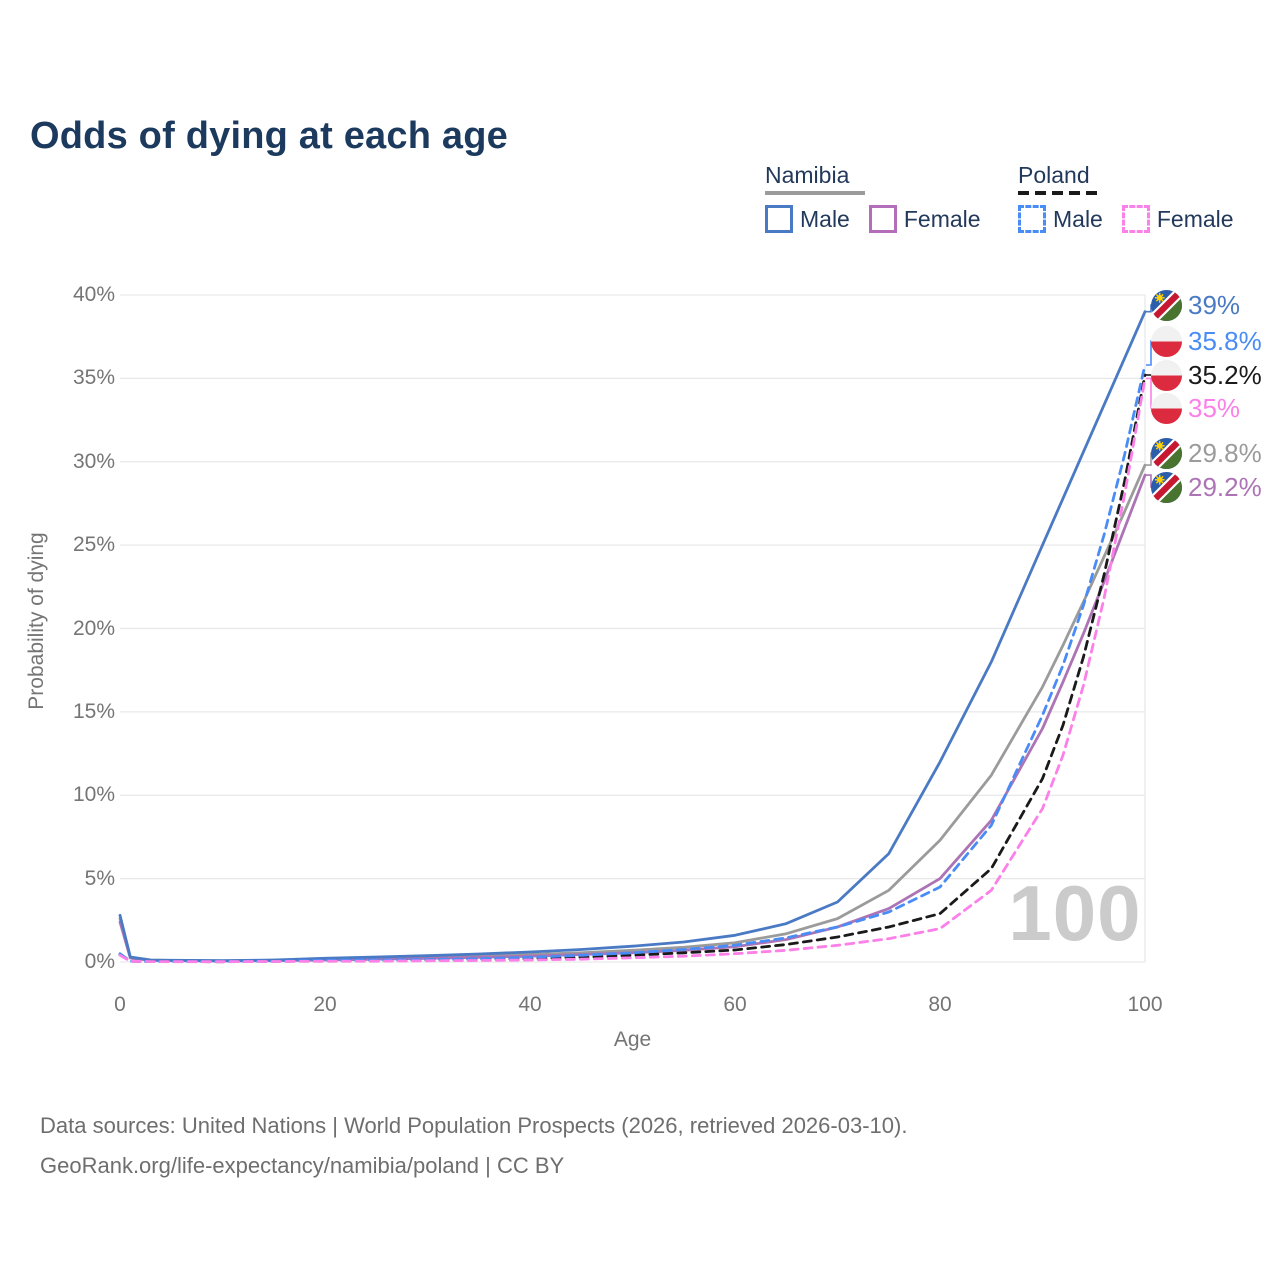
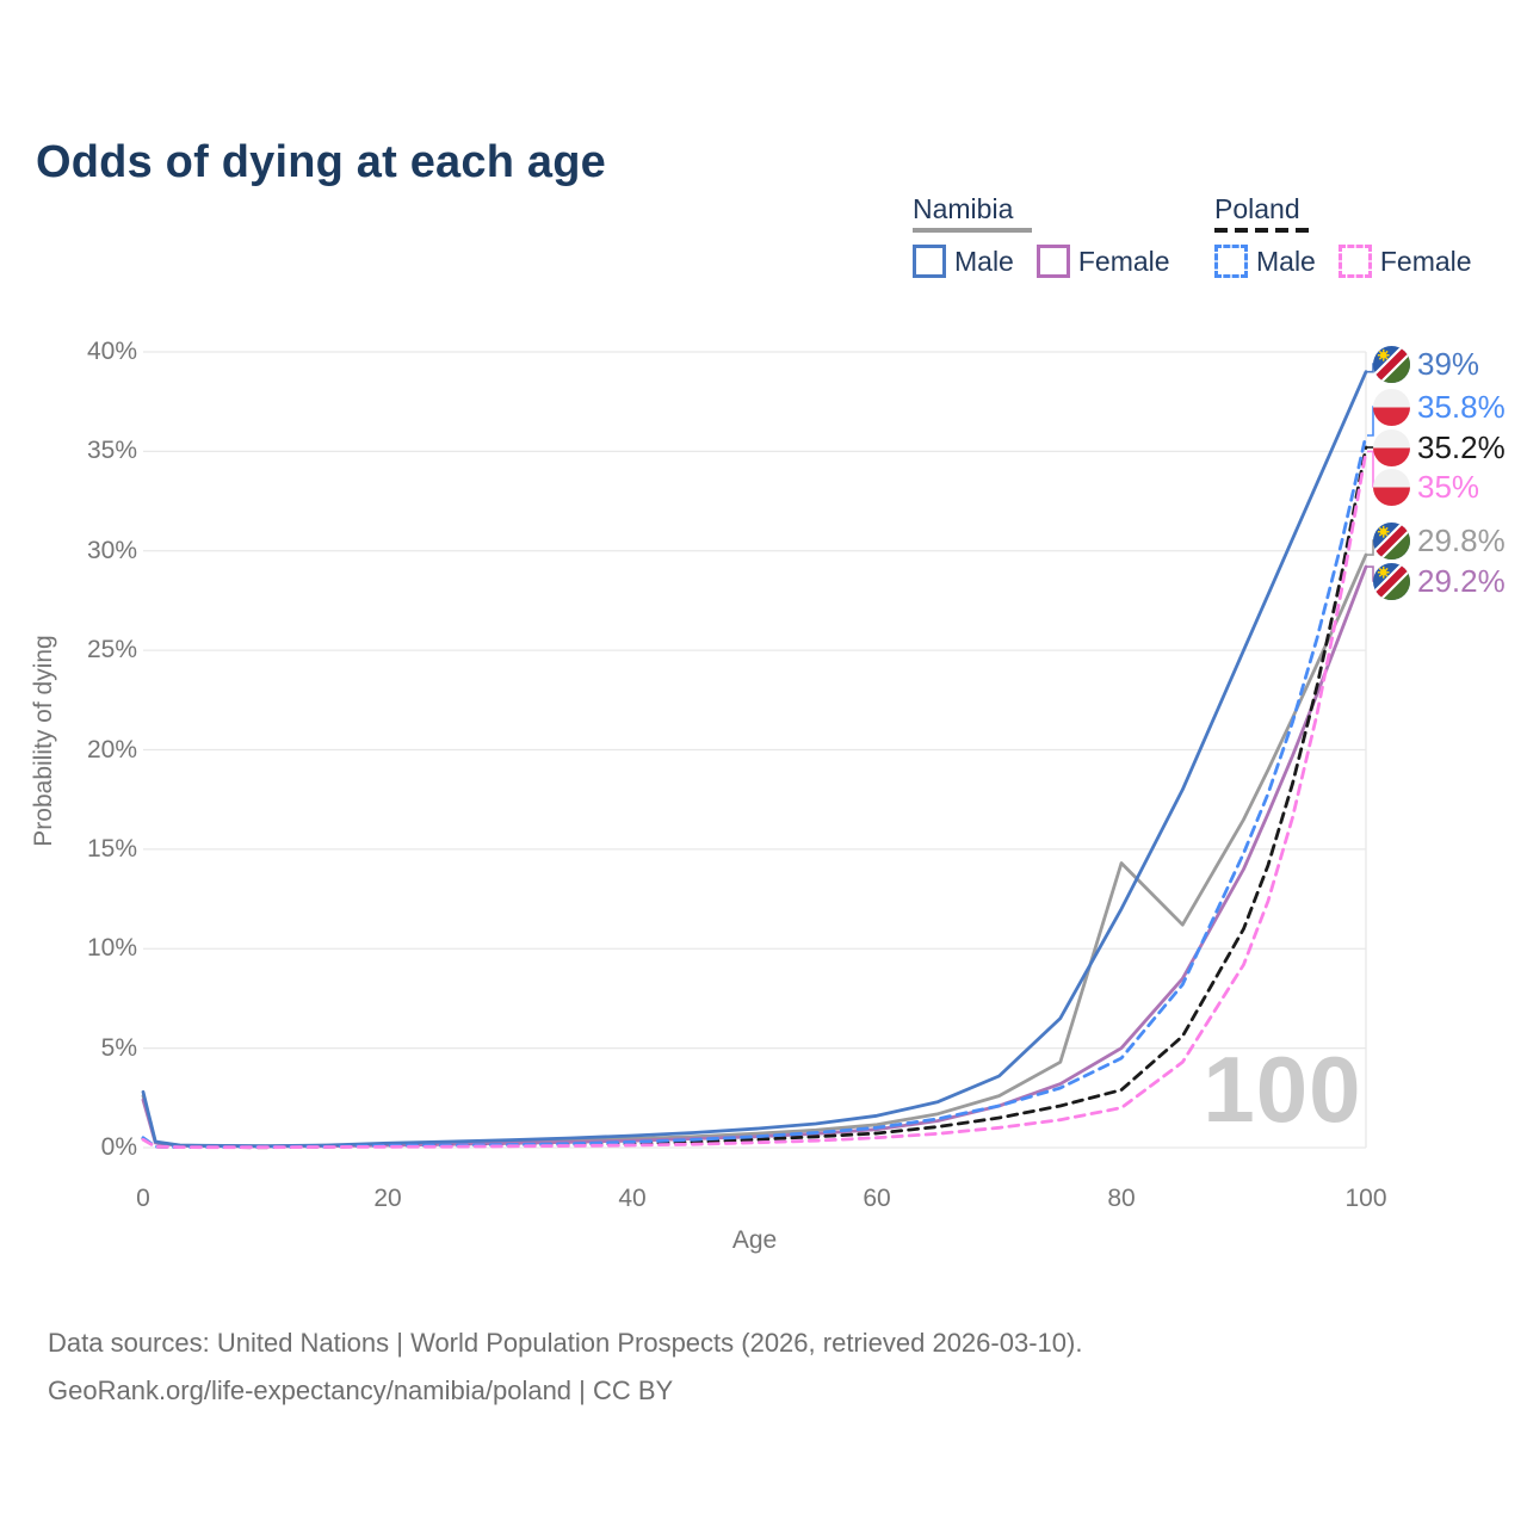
Namibia/80: 7.3% -> 14.3%
